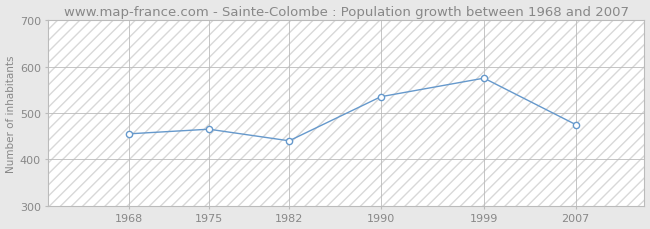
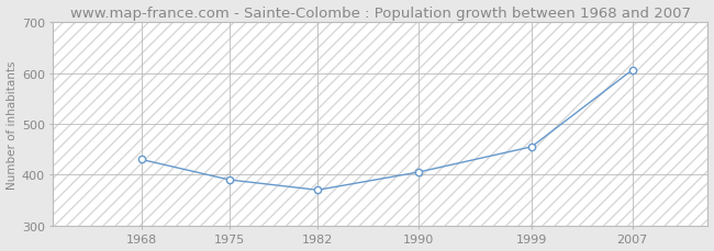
1968: 455 -> 430
1975: 465 -> 390
1982: 440 -> 370
1990: 535 -> 405
1999: 575 -> 455
2007: 475 -> 606
